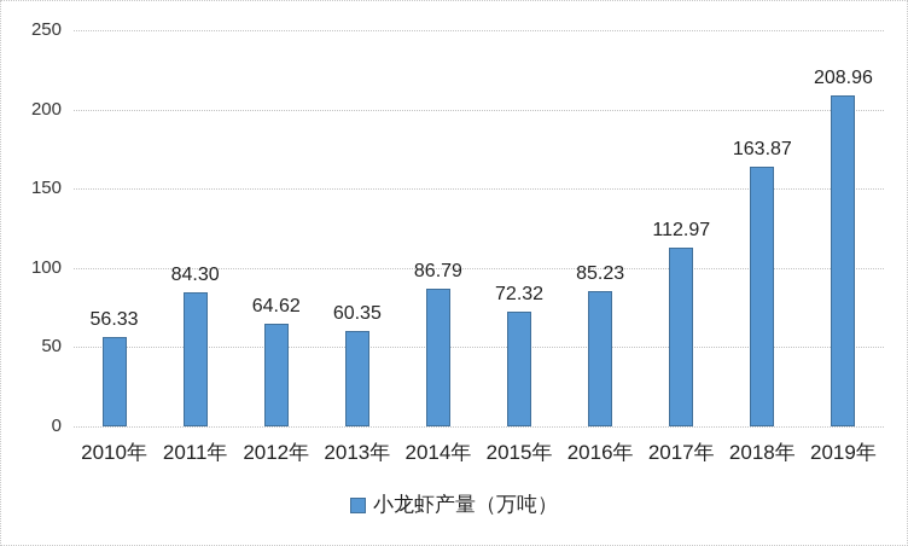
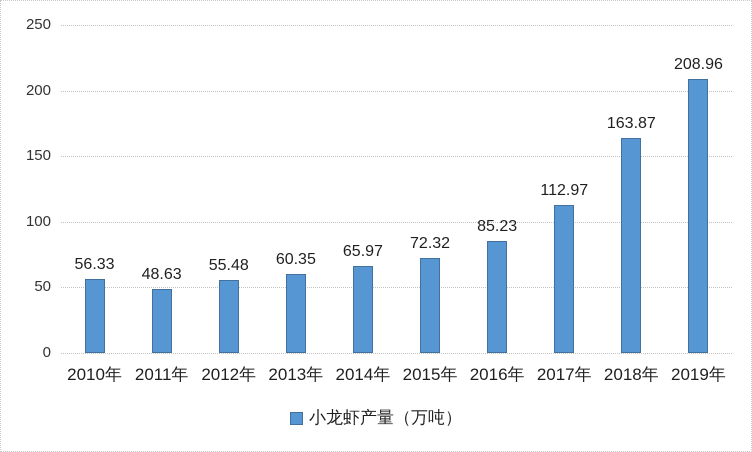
2011年: 84.30 -> 48.63
2012年: 64.62 -> 55.48
2014年: 86.79 -> 65.97
